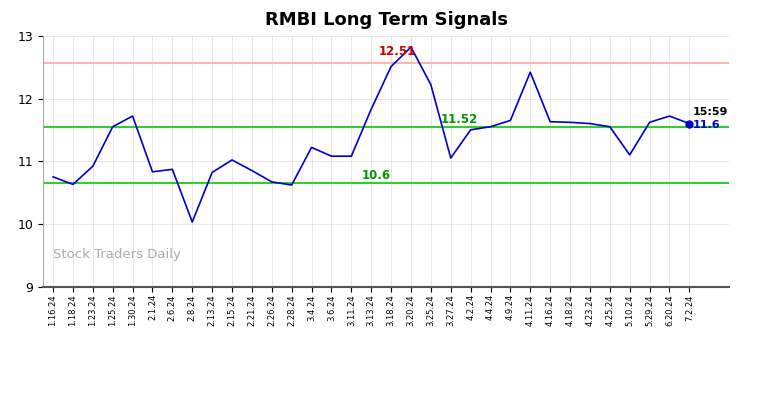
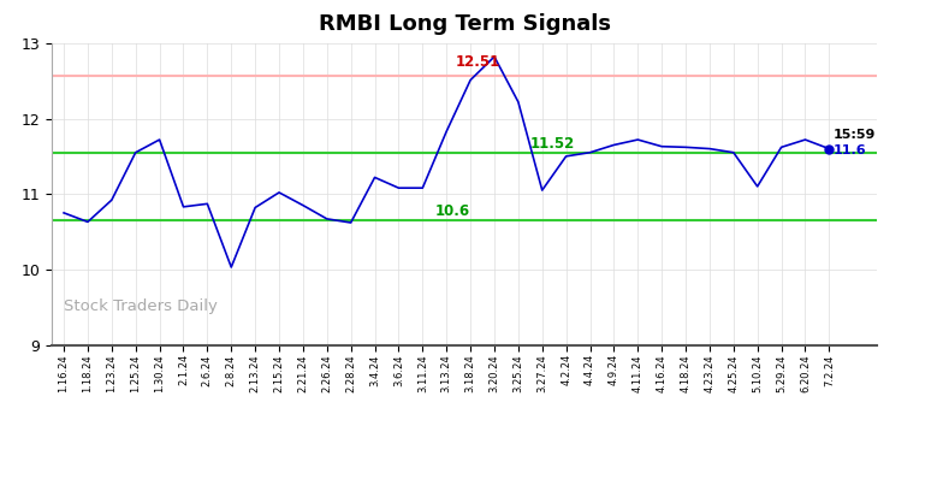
4.11.24: 12.42 -> 11.72
